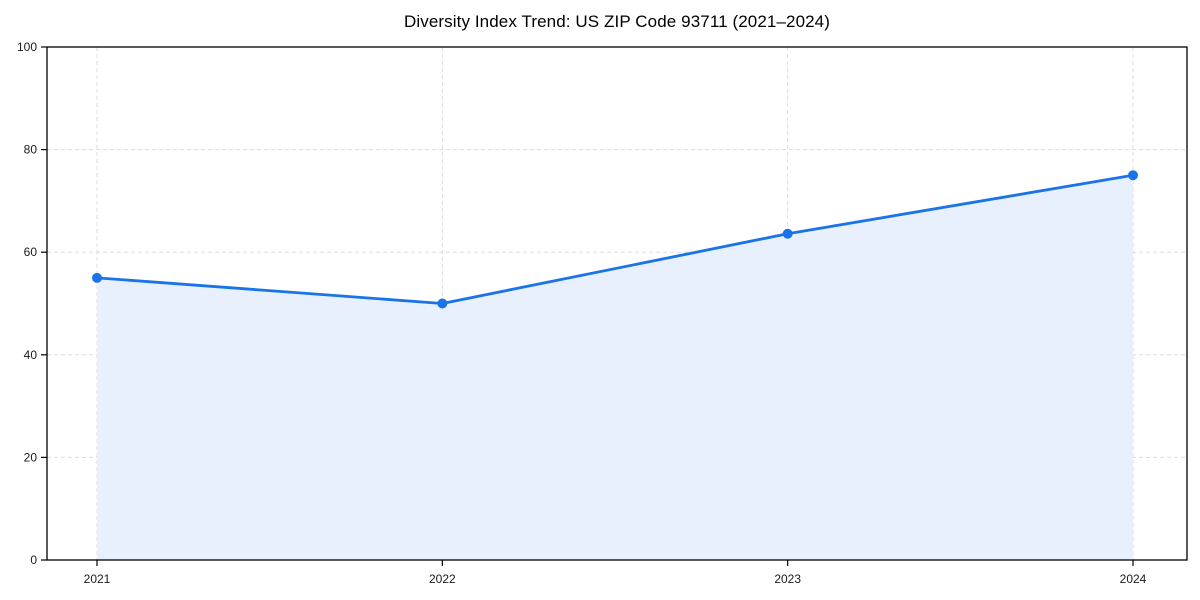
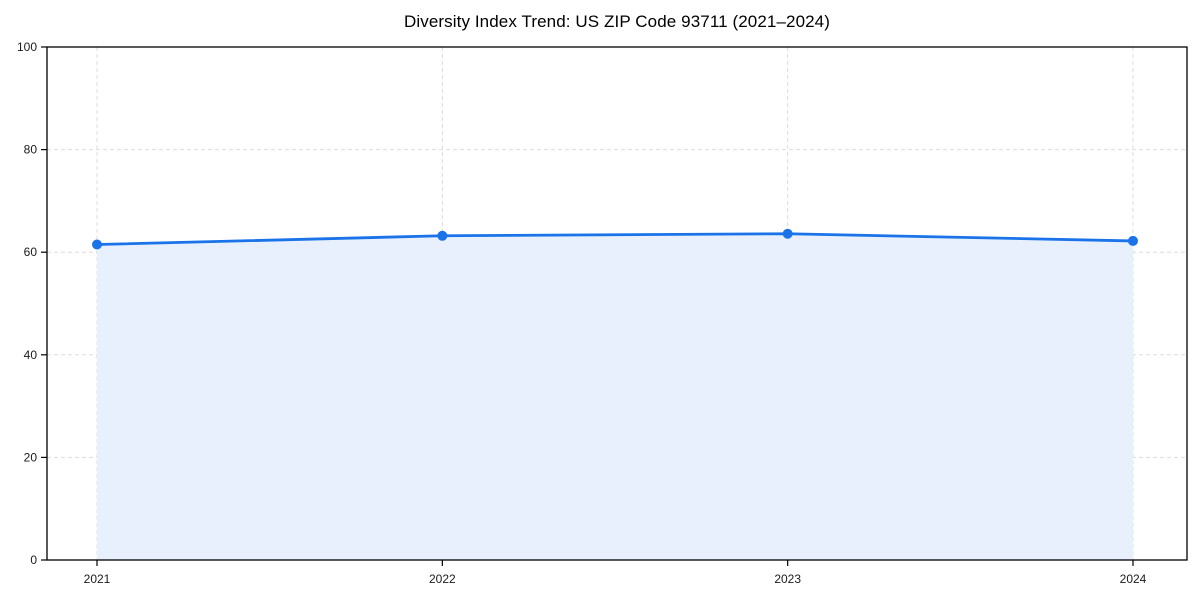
2021: 55 -> 62
2022: 50 -> 63
2024: 75 -> 62
